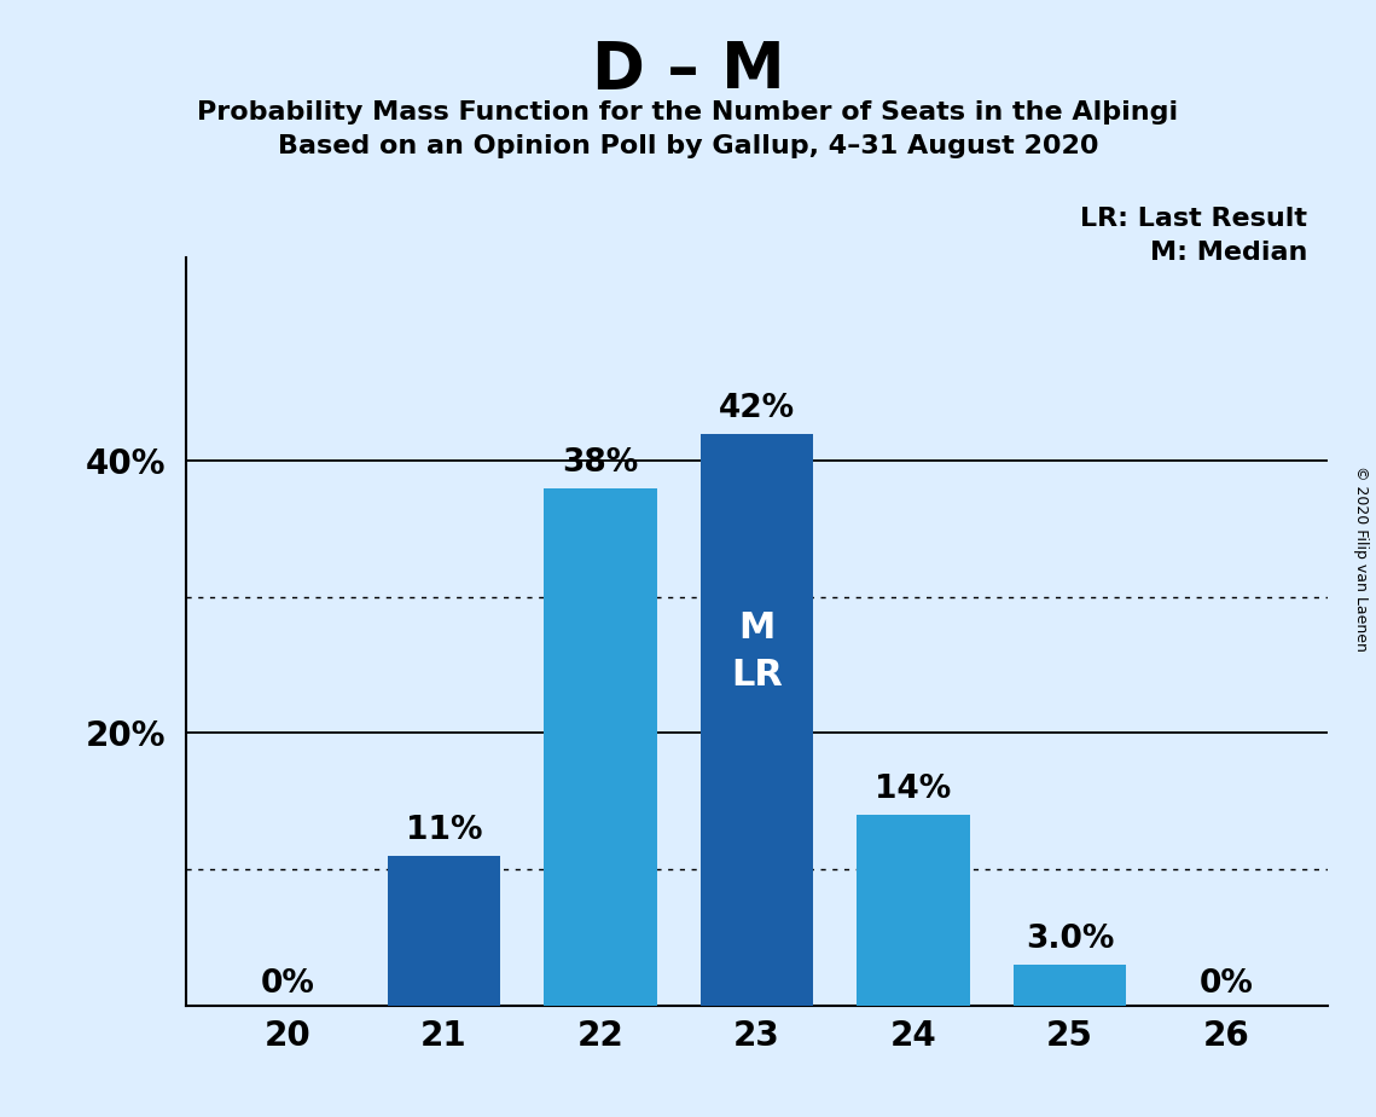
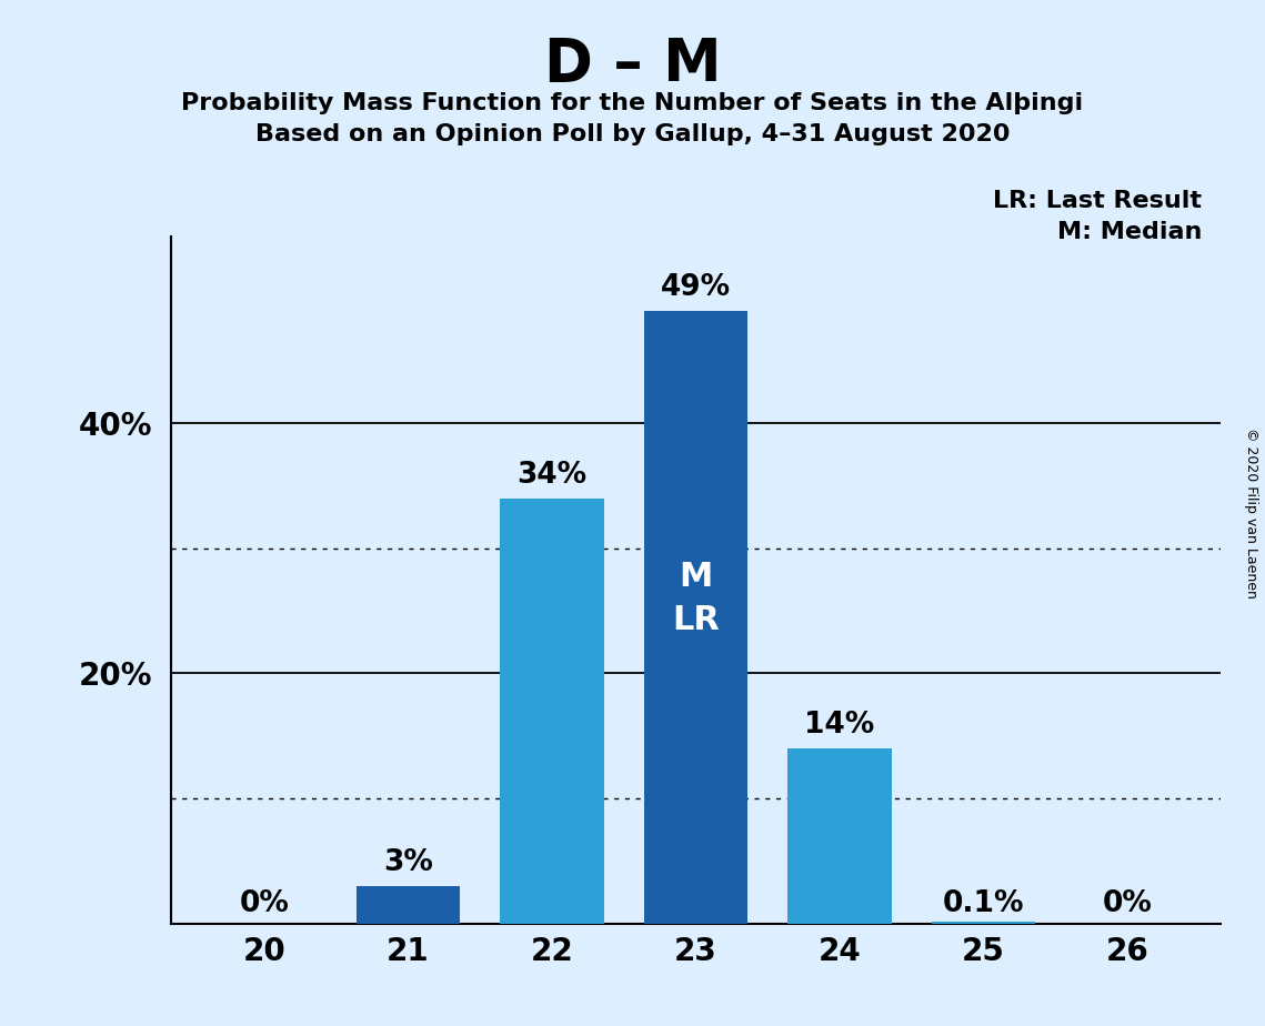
21: 11% -> 3%
22: 38% -> 34%
23: 42% -> 49%
25: 3.0% -> 0.1%
